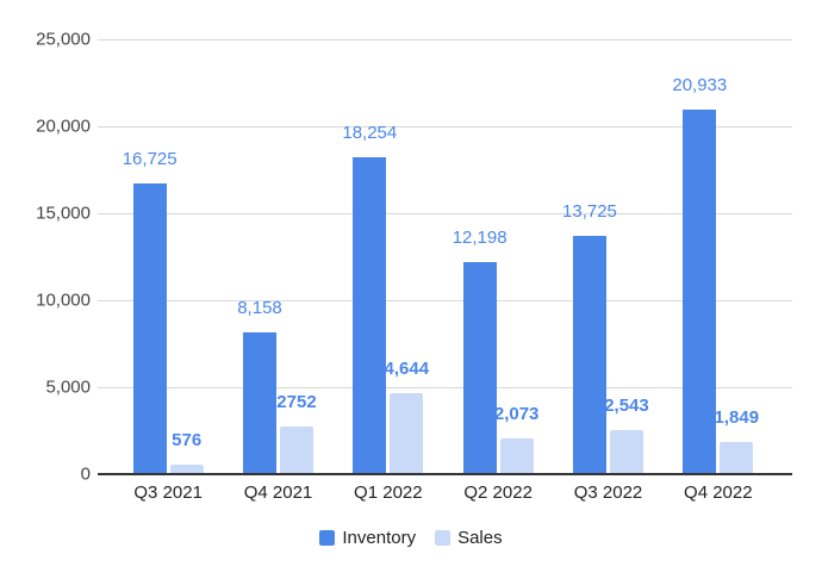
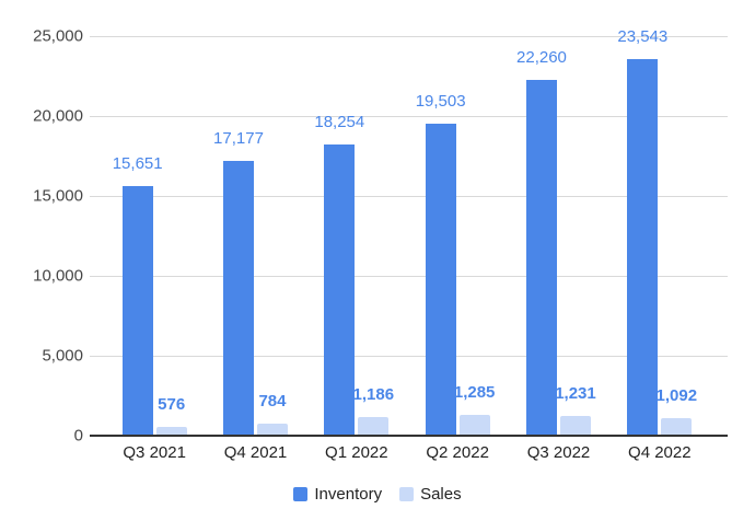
Inventory/Q3 2021: 16,725 -> 15,651
Inventory/Q4 2021: 8,158 -> 17,177
Sales/Q4 2021: 2752 -> 784
Sales/Q1 2022: 4,644 -> 1,186
Inventory/Q2 2022: 12,198 -> 19,503
Sales/Q2 2022: 2,073 -> 1,285
Inventory/Q3 2022: 13,725 -> 22,260
Sales/Q3 2022: 2,543 -> 1,231
Inventory/Q4 2022: 20,933 -> 23,543
Sales/Q4 2022: 1,849 -> 1,092
